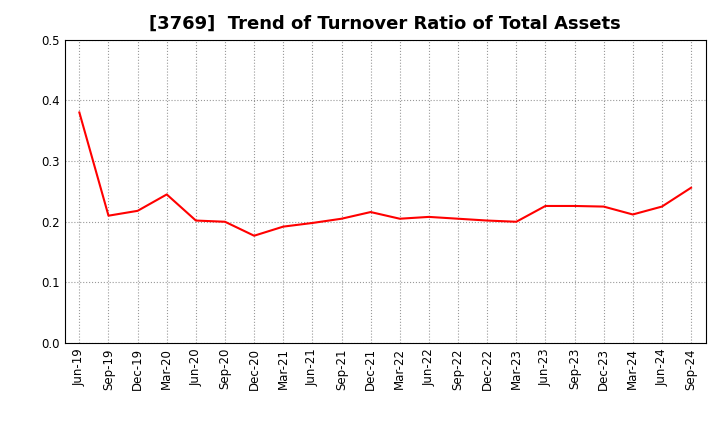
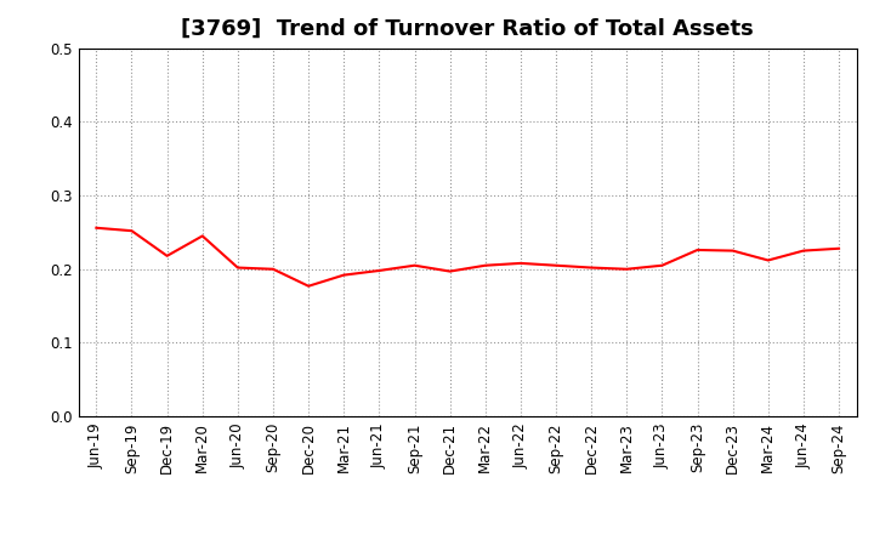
Jun-19: 0.380 -> 0.256
Sep-19: 0.210 -> 0.252
Dec-21: 0.216 -> 0.197
Jun-23: 0.226 -> 0.205
Sep-24: 0.256 -> 0.228
